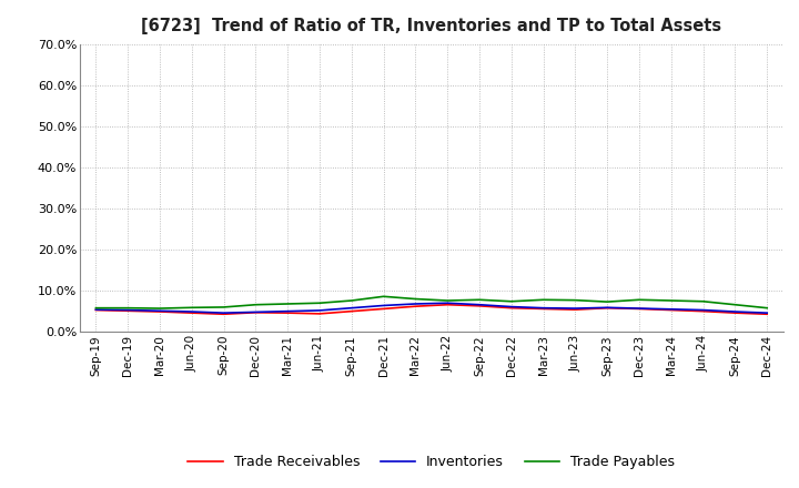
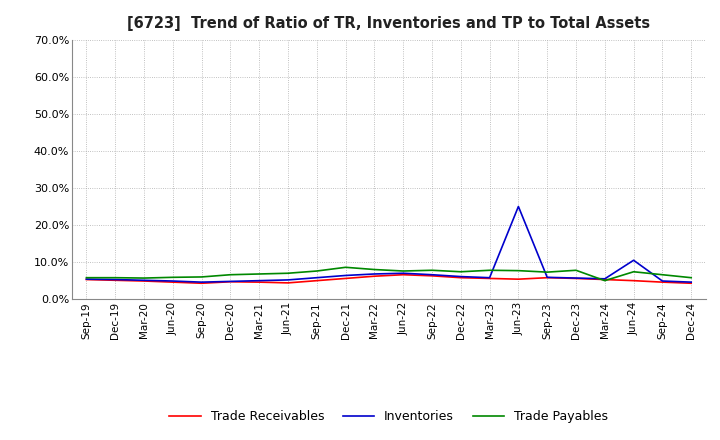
Inventories/Jun-23: 5.7% -> 25.0%
Trade Payables/Mar-24: 7.6% -> 5.0%
Inventories/Jun-24: 5.3% -> 10.5%
